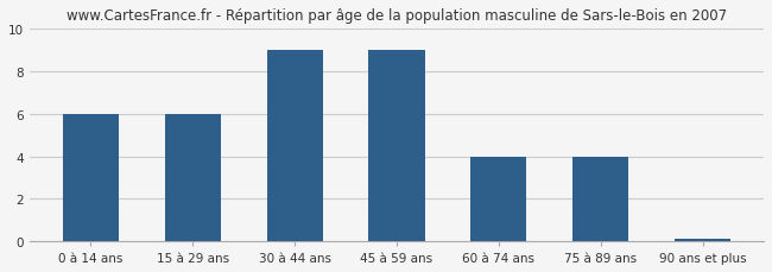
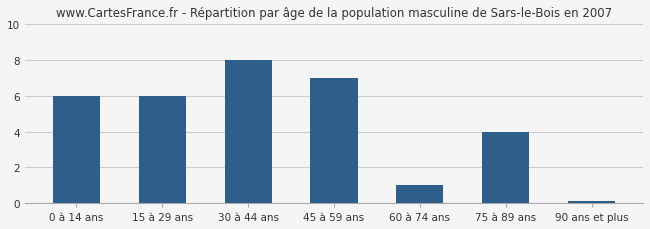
30 à 44 ans: 9.0 -> 8.0
45 à 59 ans: 9.0 -> 7.0
60 à 74 ans: 4.0 -> 1.0
